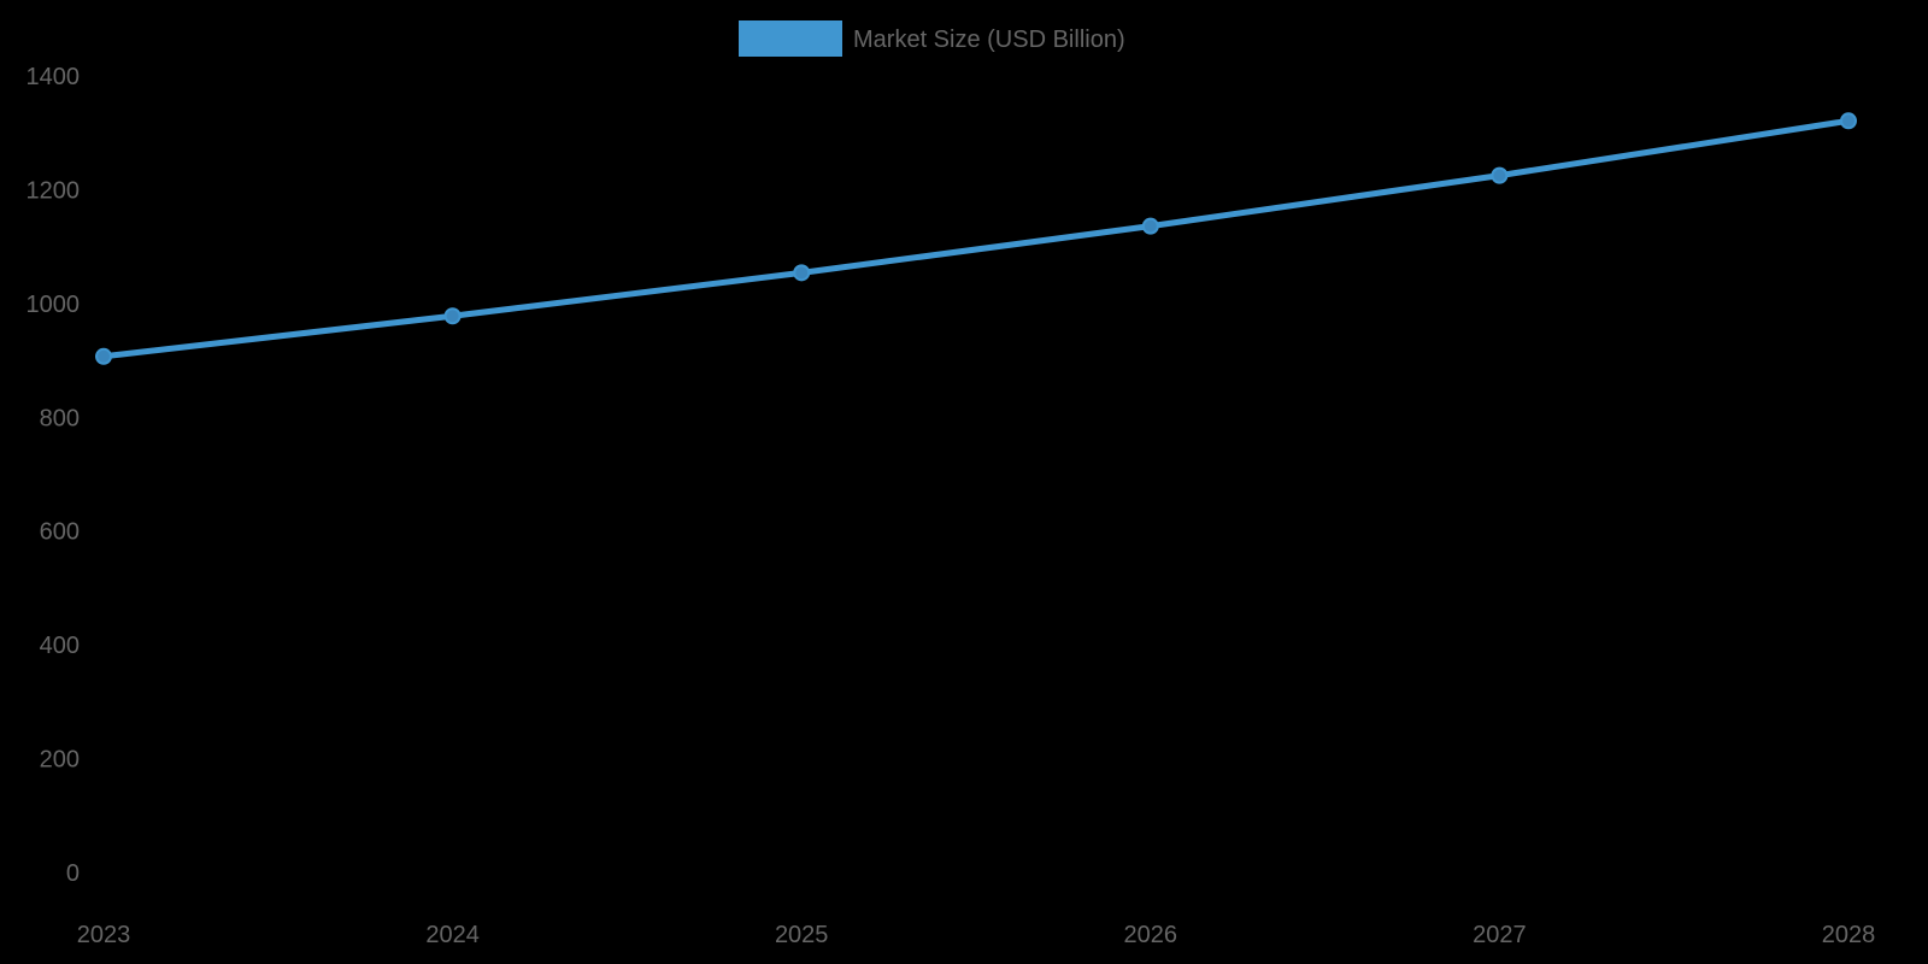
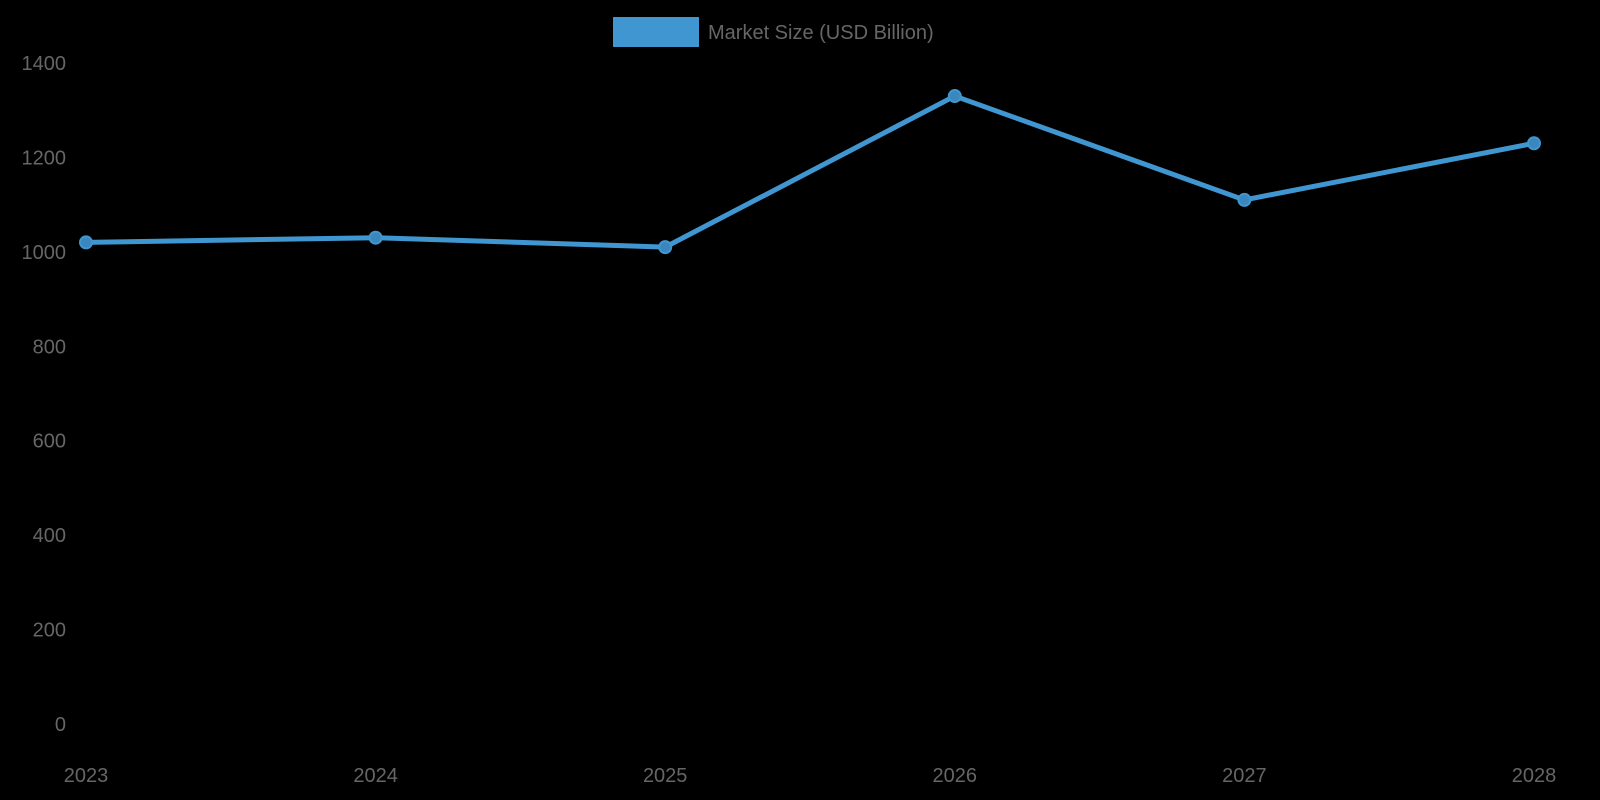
2023: 910 -> 1020
2024: 980 -> 1030
2025: 1050 -> 1010
2026: 1140 -> 1330
2027: 1220 -> 1110
2028: 1320 -> 1230
